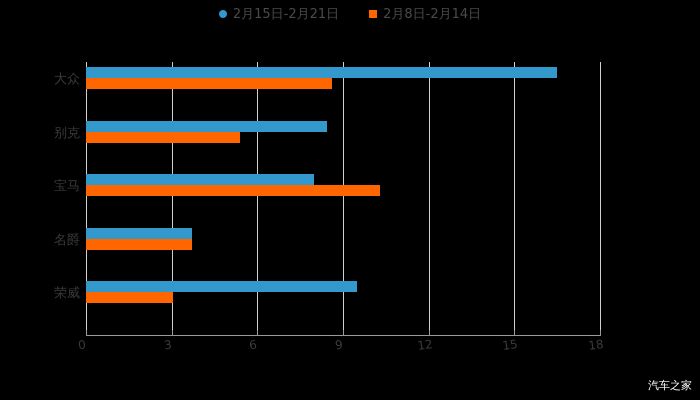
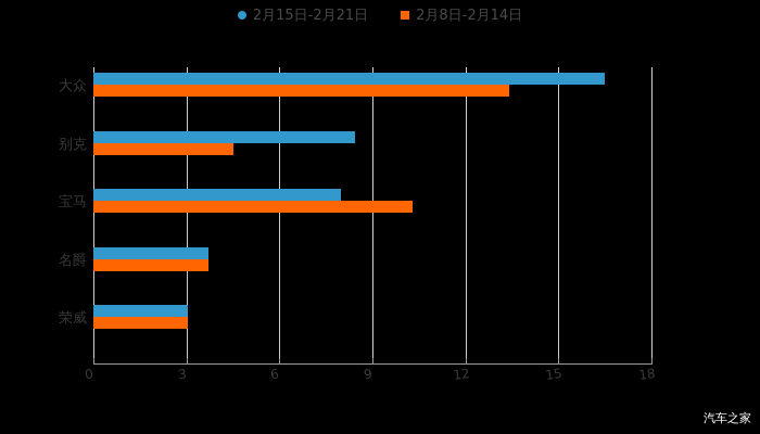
2月8日-2月14日/大众: 8.6 -> 13.4
2月8日-2月14日/别克: 5.4 -> 4.5
2月15日-2月21日/荣威: 9.5 -> 3.0
